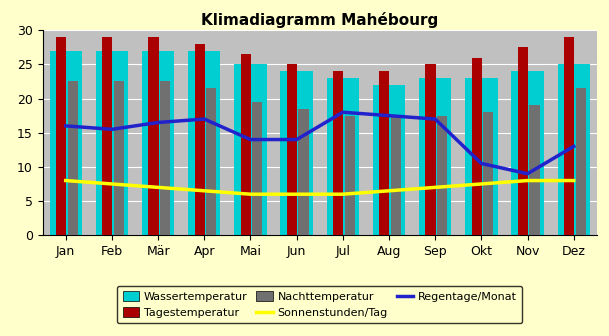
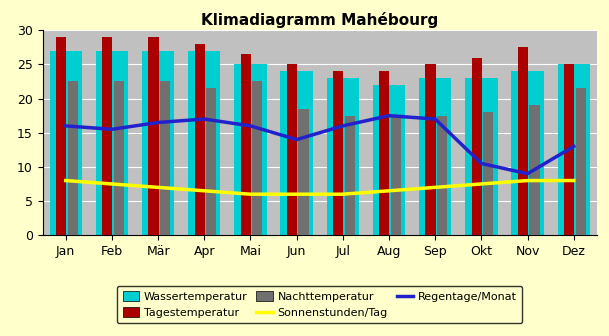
Regentage/Monat/Mai: 14.0 -> 16.0
Nachttemperatur/Mai: 19.5 -> 22.6
Regentage/Monat/Jul: 18.0 -> 16.0
Tagestemperatur/Dez: 29.0 -> 25.0
